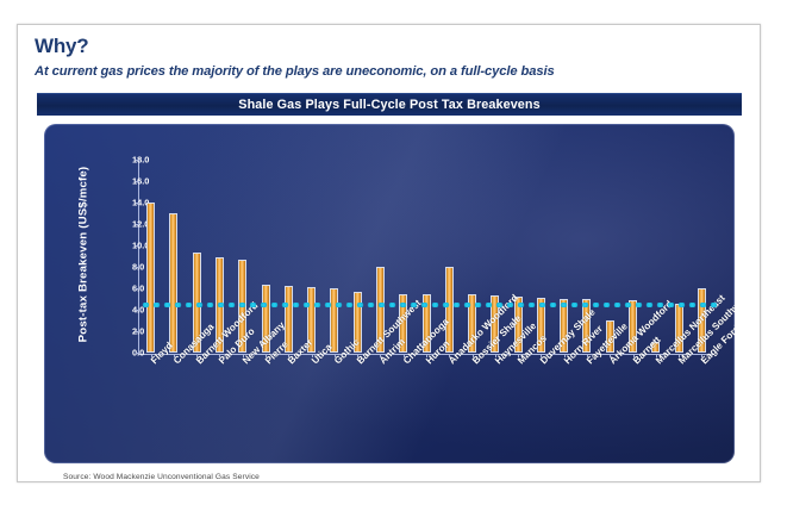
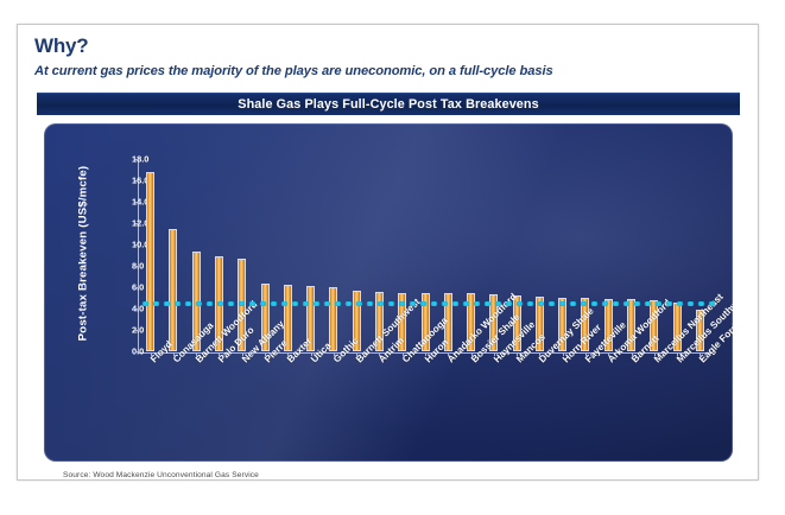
Floyd: 14 -> 17
Conasauga: 13 -> 11
Antrim: 8 -> 6
Anadarko Woodford: 8 -> 5
Arkoma Woodford: 3 -> 5
Marcellus Northeast: 1 -> 5
Eagle Ford: 6 -> 4
